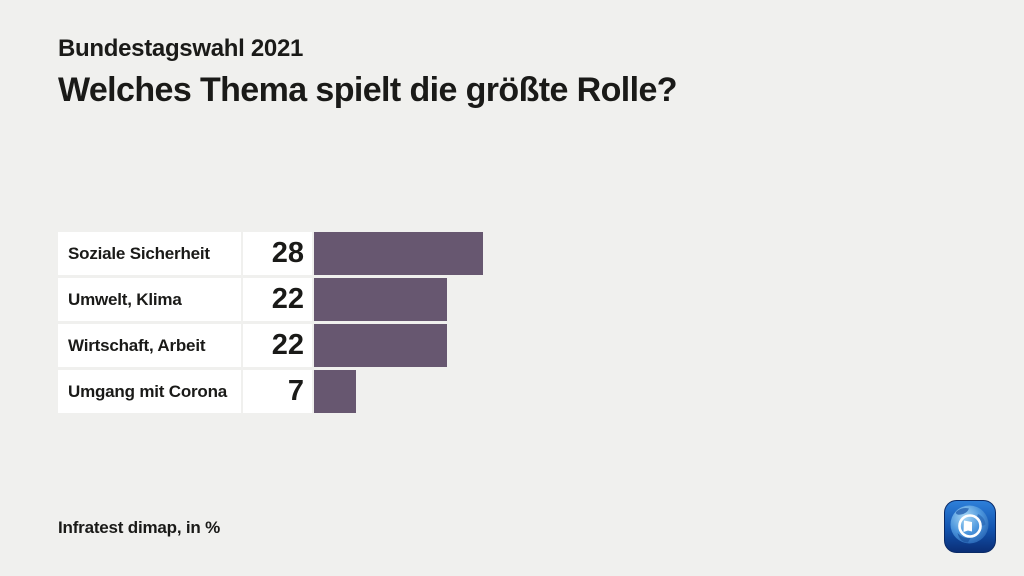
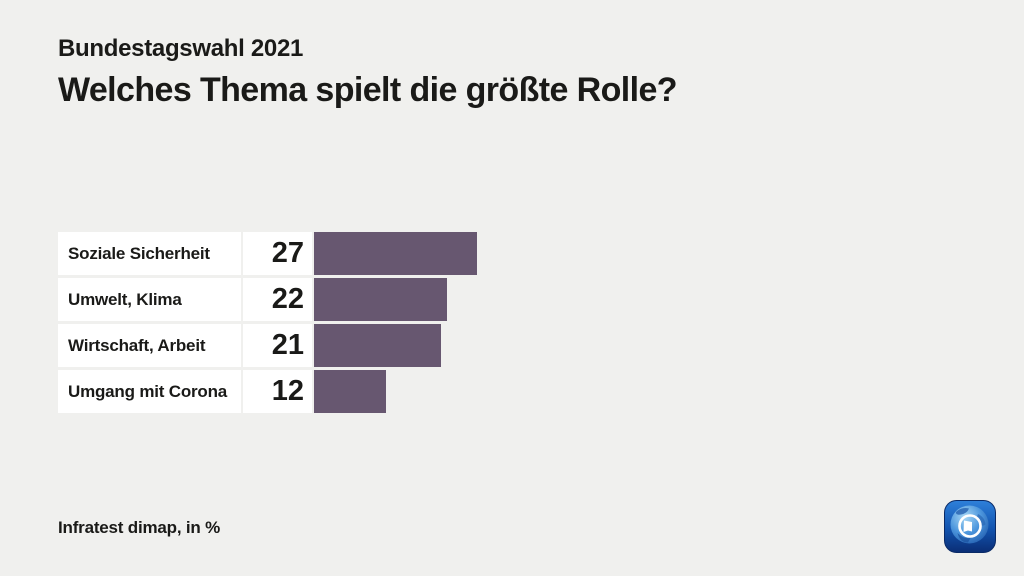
Soziale Sicherheit: 28 -> 27
Wirtschaft, Arbeit: 22 -> 21
Umgang mit Corona: 7 -> 12
